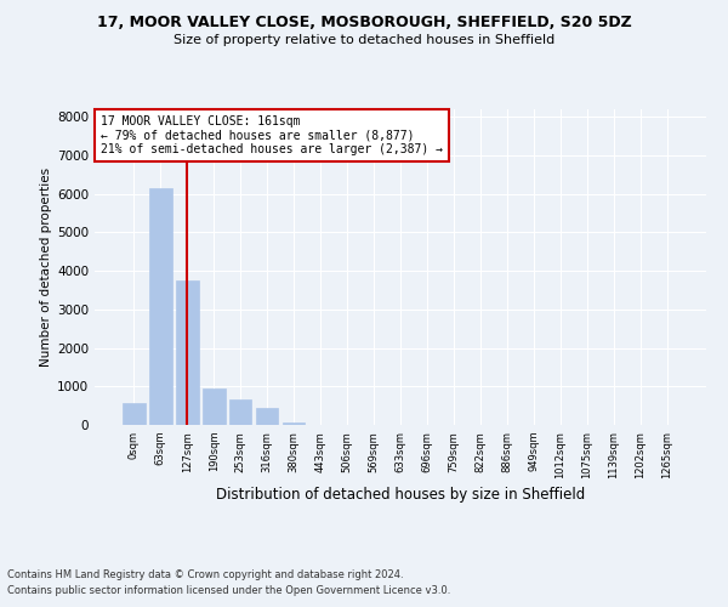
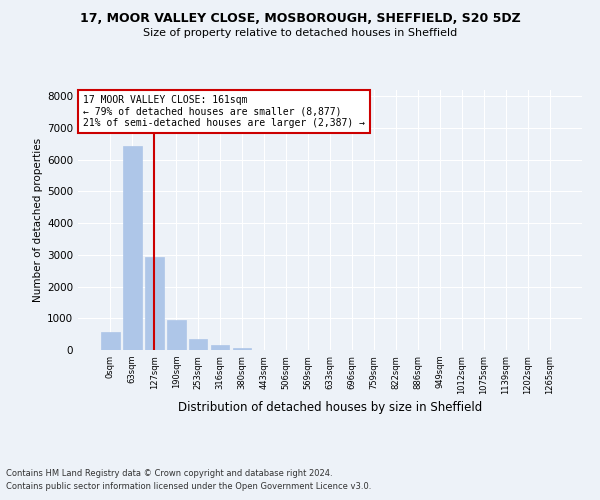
63sqm: 6150 -> 6420
127sqm: 3750 -> 2920
253sqm: 650 -> 360
316sqm: 450 -> 150
